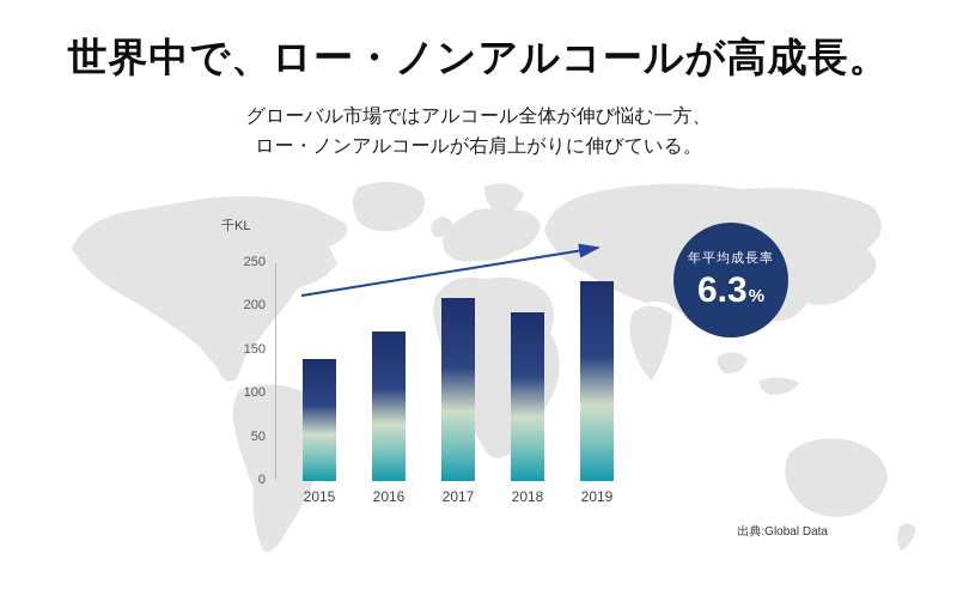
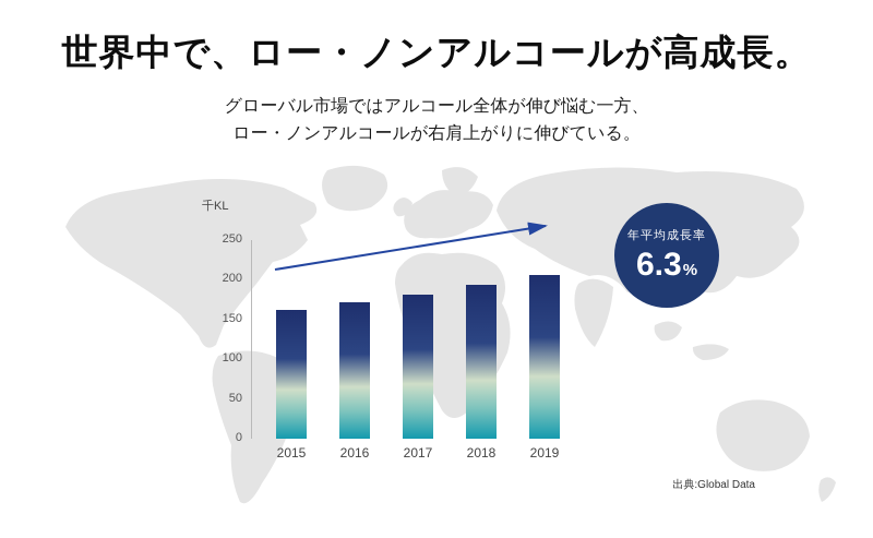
2015: 140 -> 160
2017: 210 -> 180
2019: 230 -> 210
